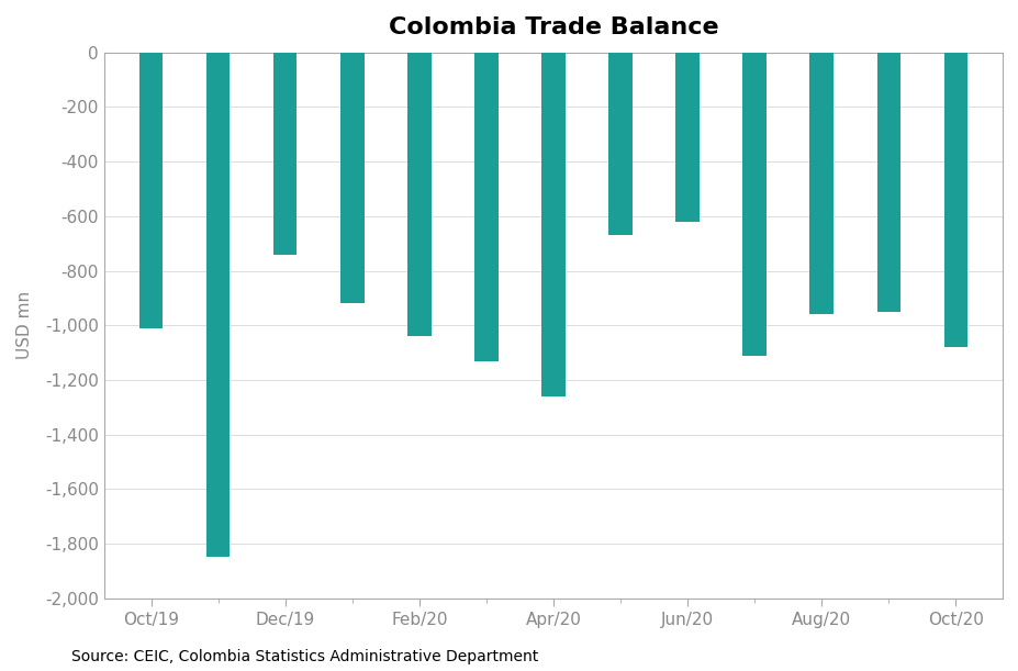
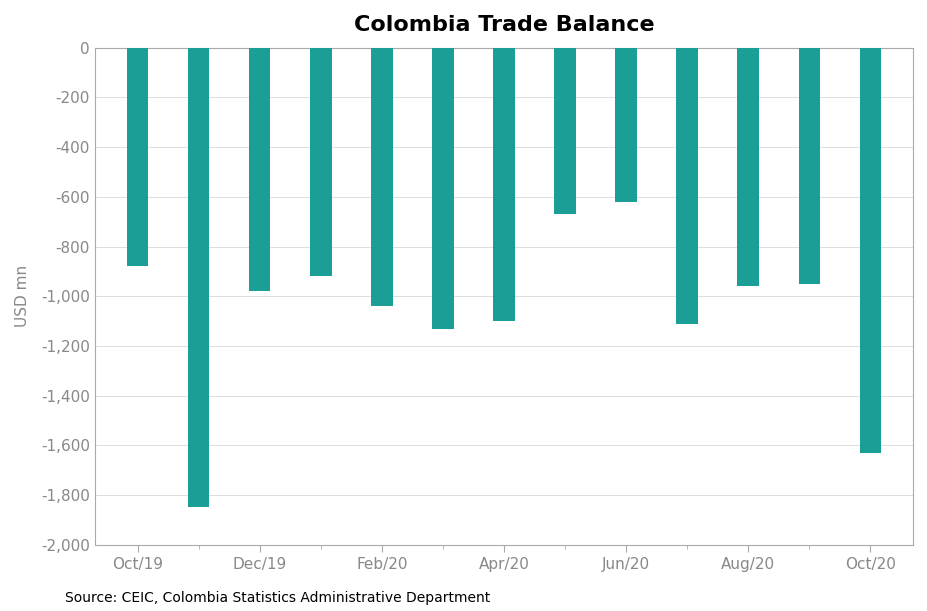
Oct/19: -1,010 -> -880
Dec/19: -740 -> -980
Apr/20: -1,260 -> -1,100
Oct/20: -1,080 -> -1,630
